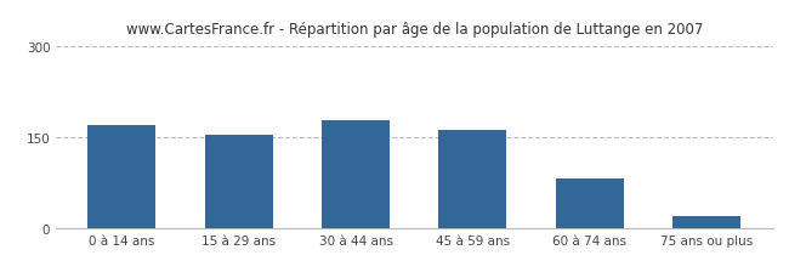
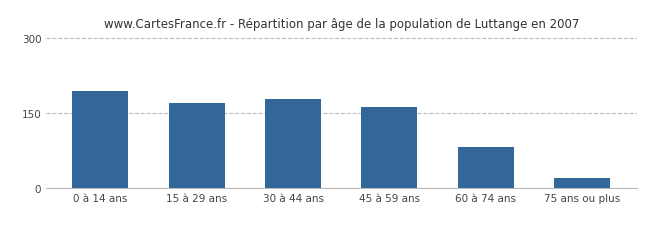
0 à 14 ans: 170 -> 195
15 à 29 ans: 155 -> 170
